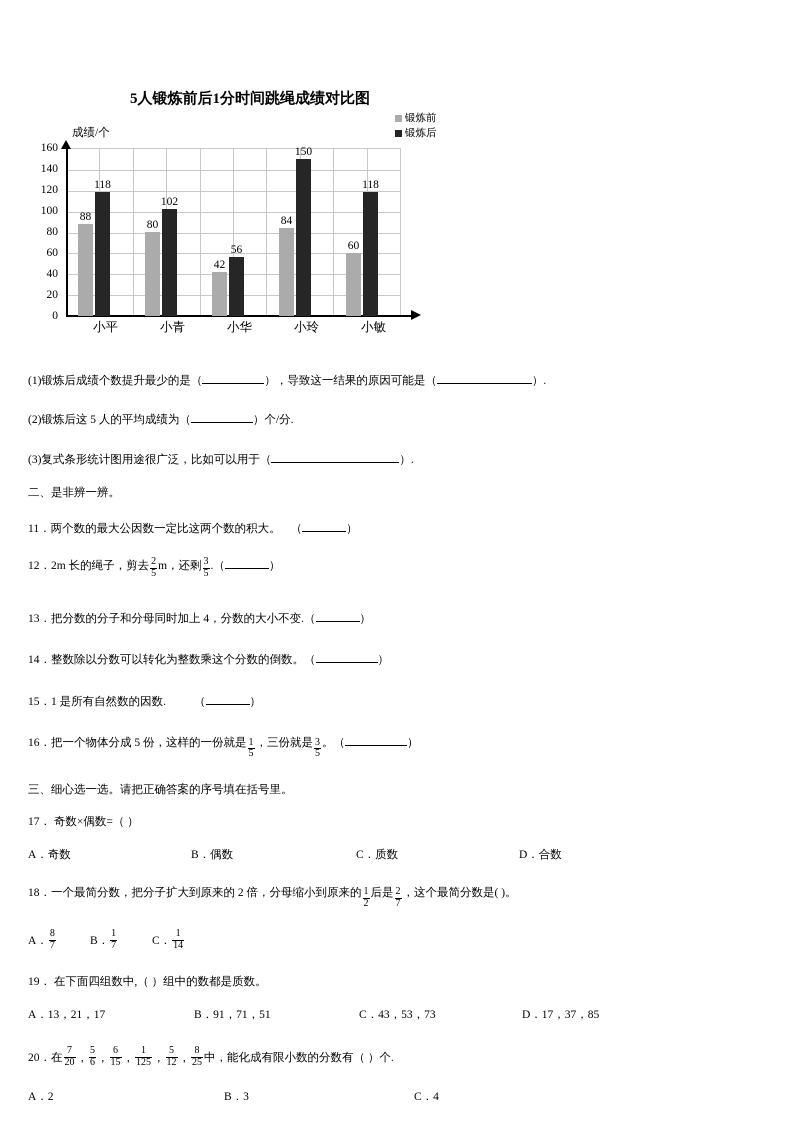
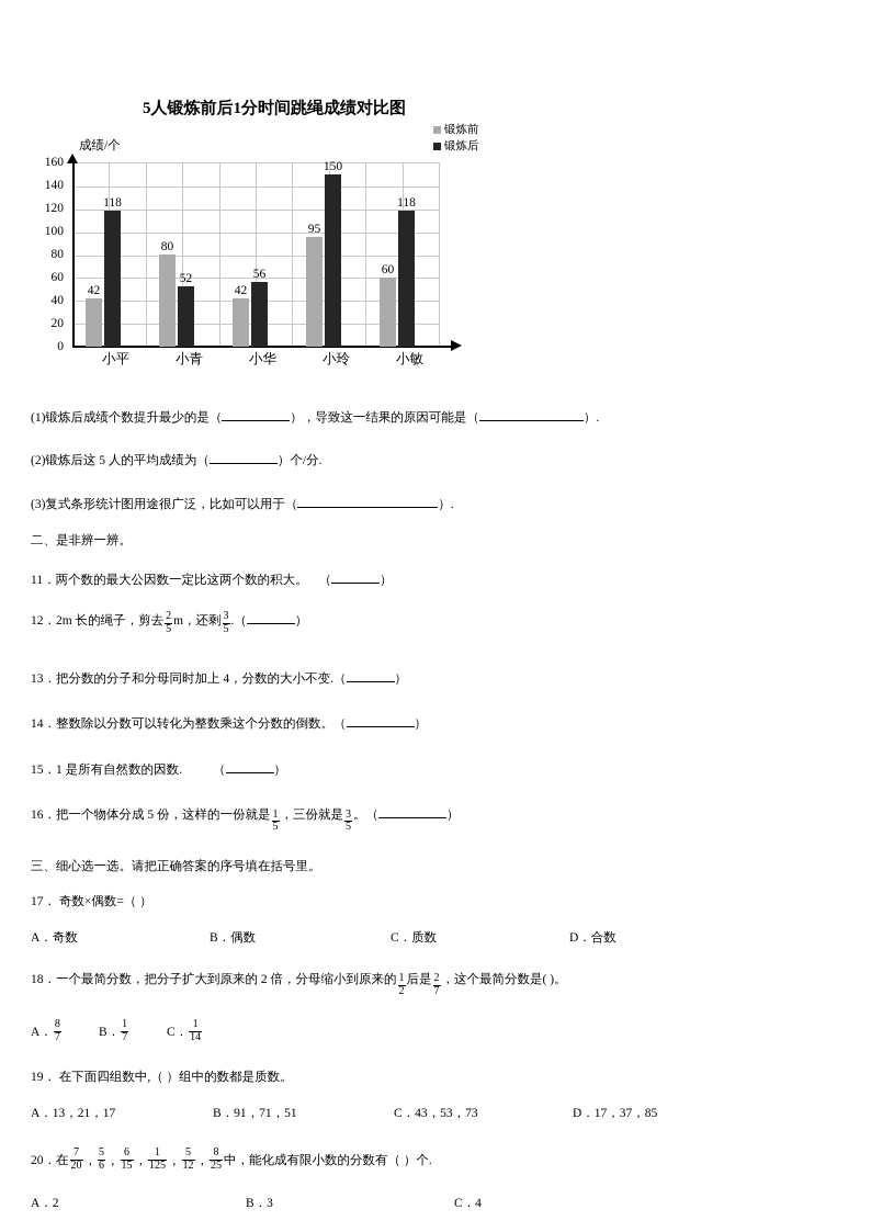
锻炼前/小平: 88 -> 42
锻炼后/小青: 102 -> 52
锻炼前/小玲: 84 -> 95
